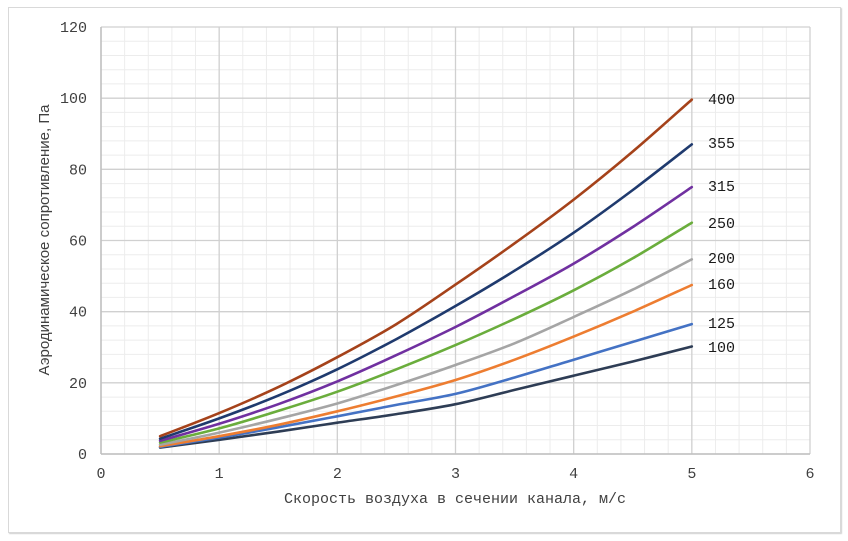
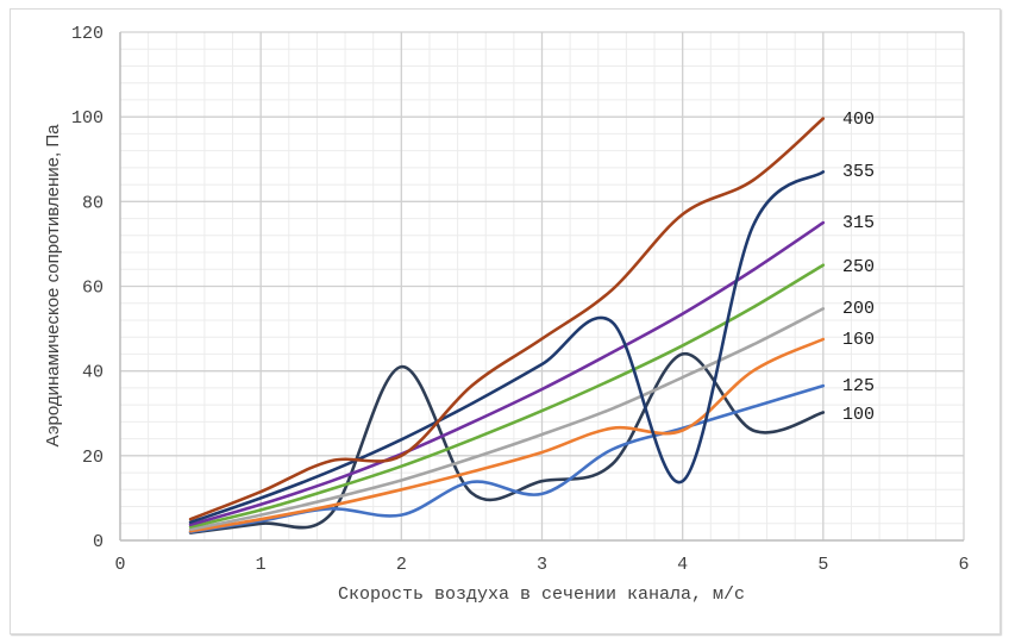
400/2: 27 -> 20
125/2: 11 -> 6
100/2: 9 -> 41
125/3: 17 -> 11
400/4: 72 -> 77
355/4: 62 -> 14
160/4: 33 -> 26
100/4: 22 -> 44
